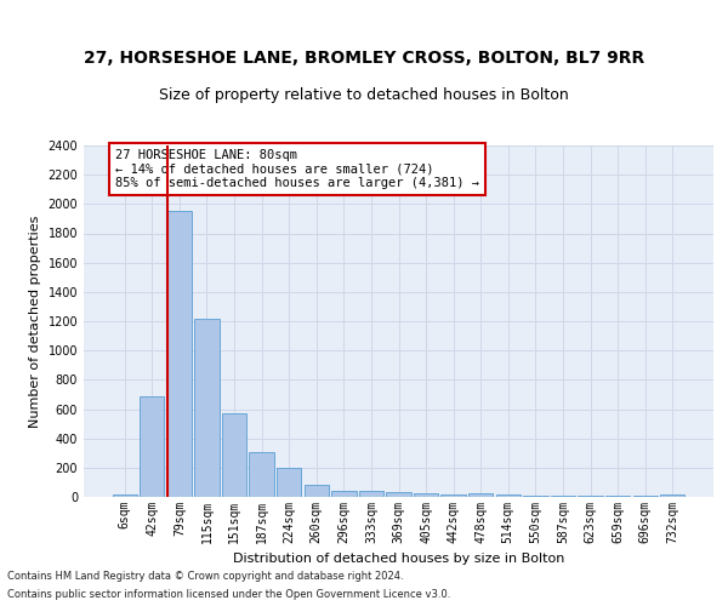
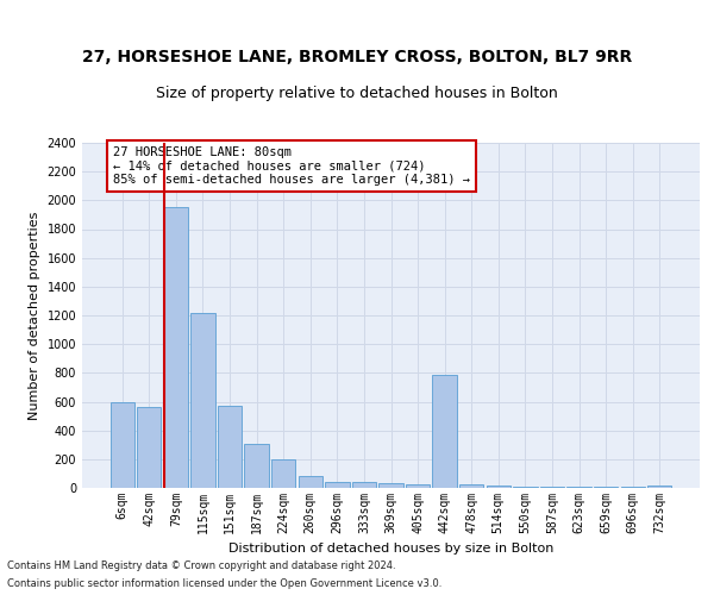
6sqm: 20 -> 600
42sqm: 690 -> 560
442sqm: 20 -> 790
